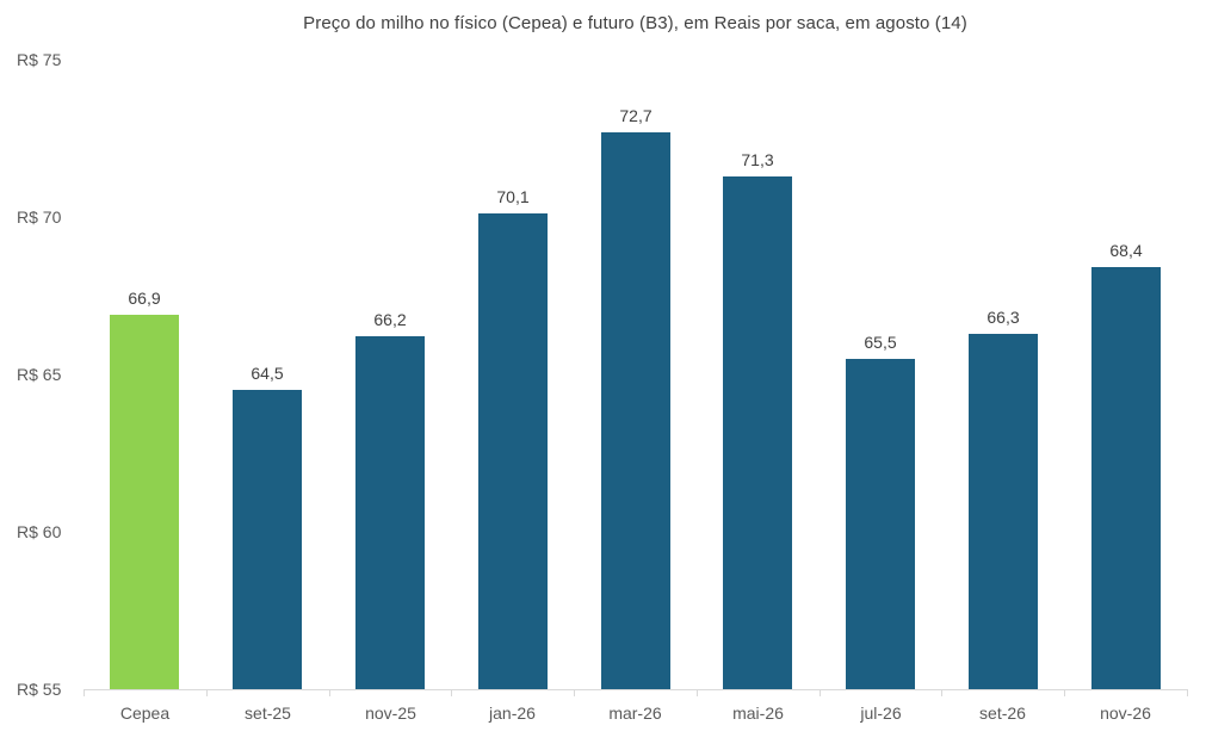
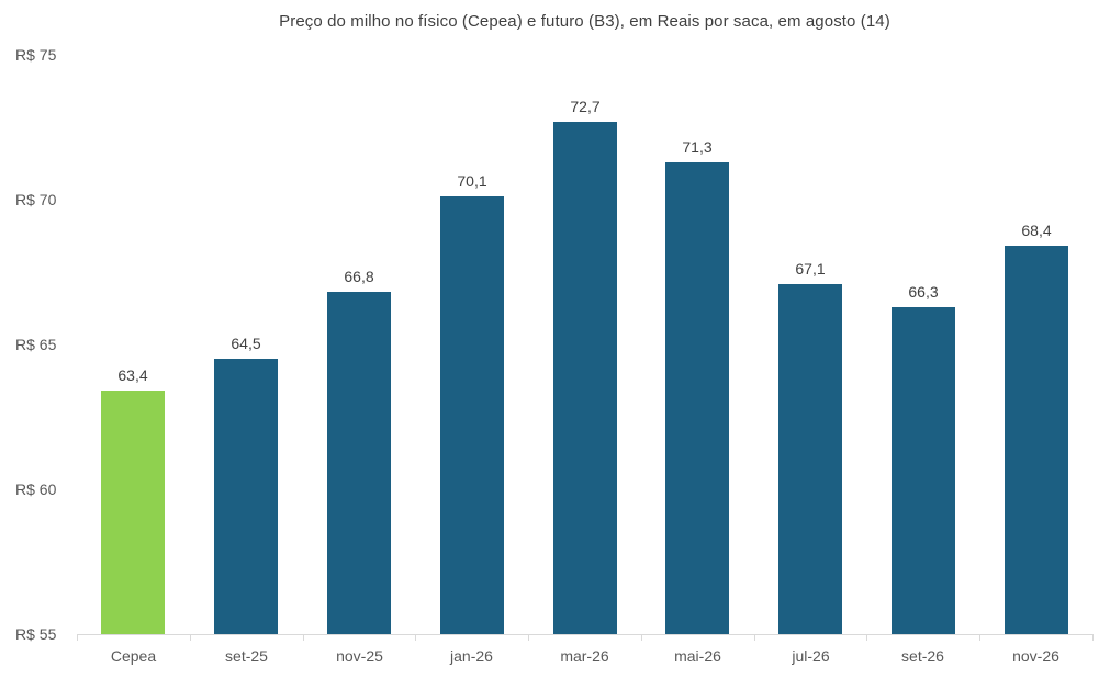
Cepea: 66,9 -> 63,4
nov-25: 66,2 -> 66,8
jul-26: 65,5 -> 67,1
